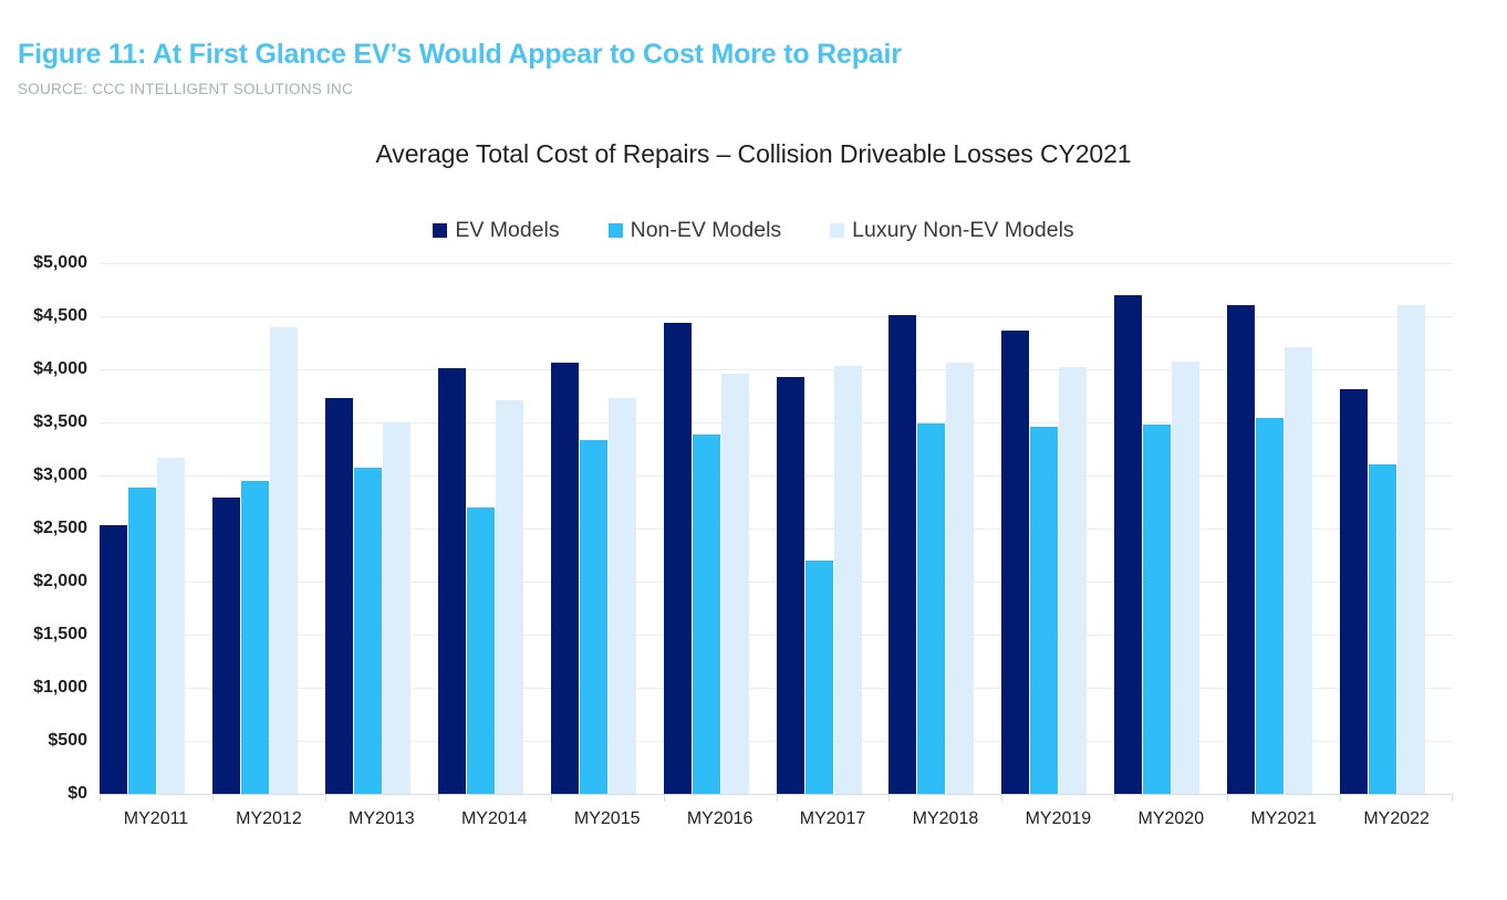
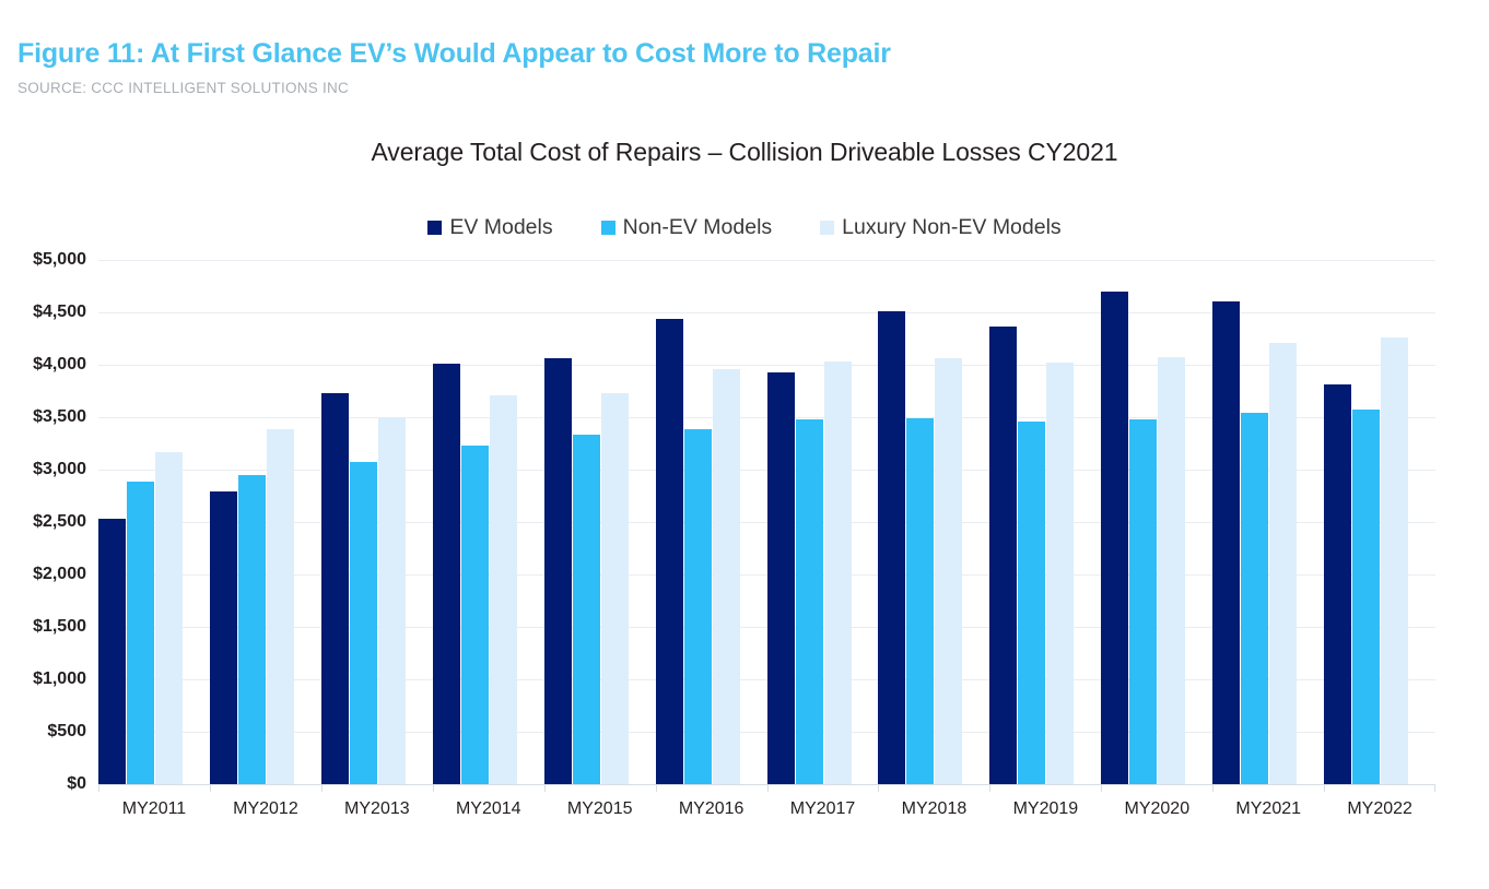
Luxury Non-EV Models/MY2012: $4400 -> $3400
Non-EV Models/MY2014: $2700 -> $3200
Non-EV Models/MY2017: $2200 -> $3500
Non-EV Models/MY2022: $3100 -> $3600
Luxury Non-EV Models/MY2022: $4600 -> $4300
